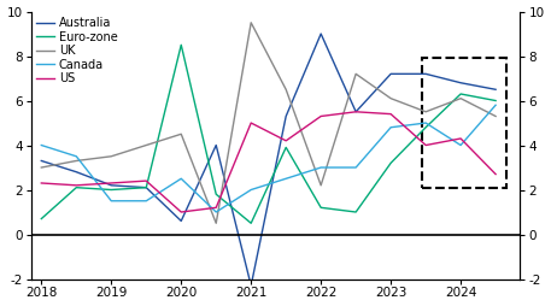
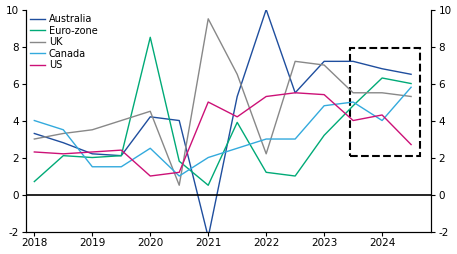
Australia/2020: 0.6 -> 4.2
Australia/2022: 9.0 -> 10.0
UK/2023: 6.1 -> 7.0
UK/2024: 6.1 -> 5.5
